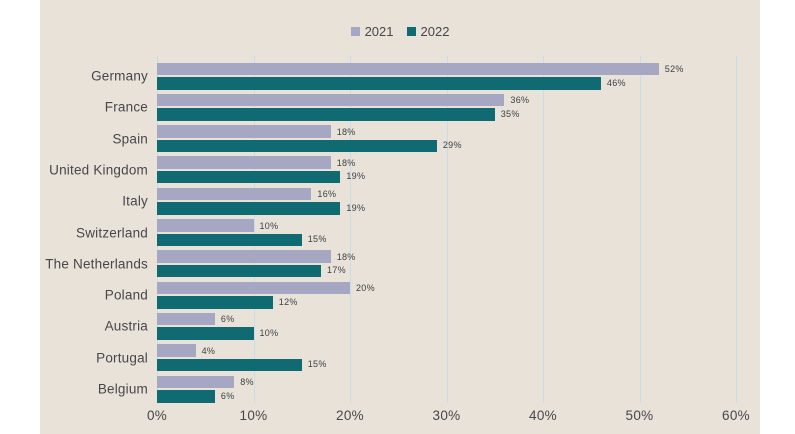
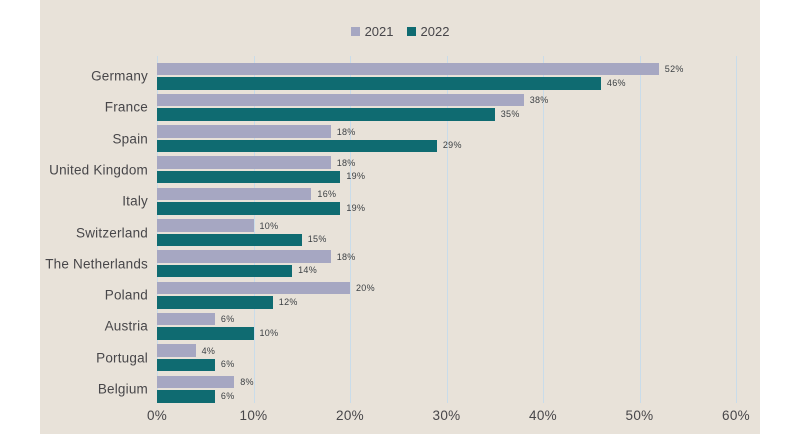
2021/France: 36% -> 38%
2022/The Netherlands: 17% -> 14%
2022/Portugal: 15% -> 6%
